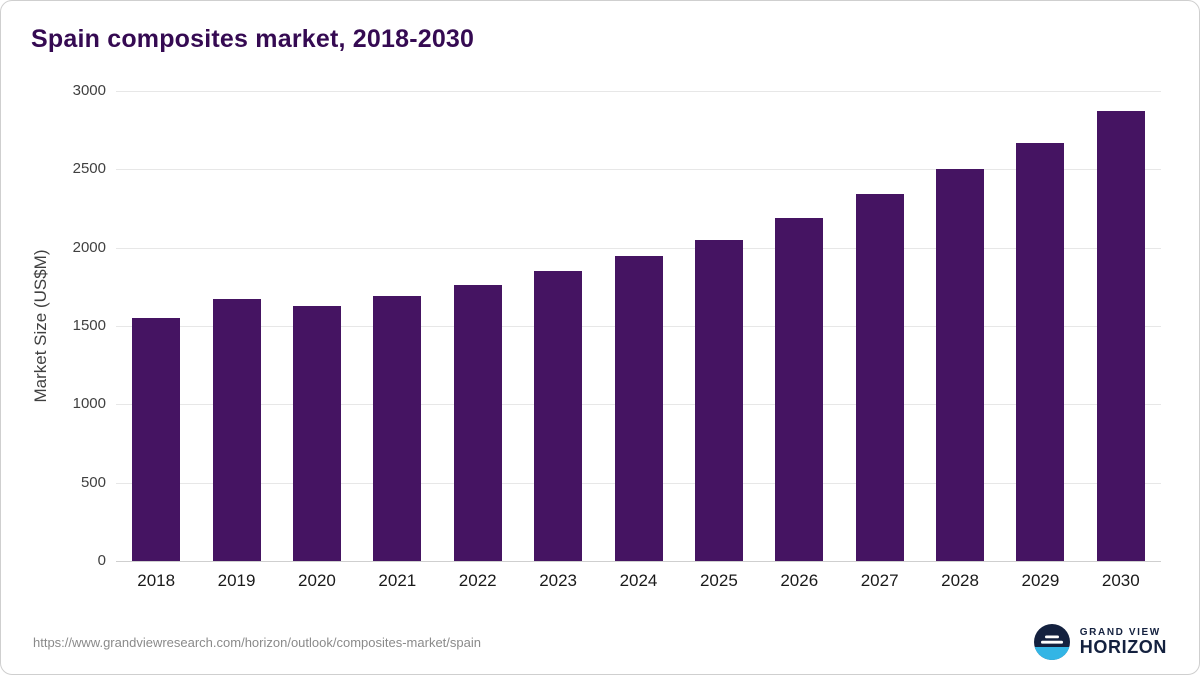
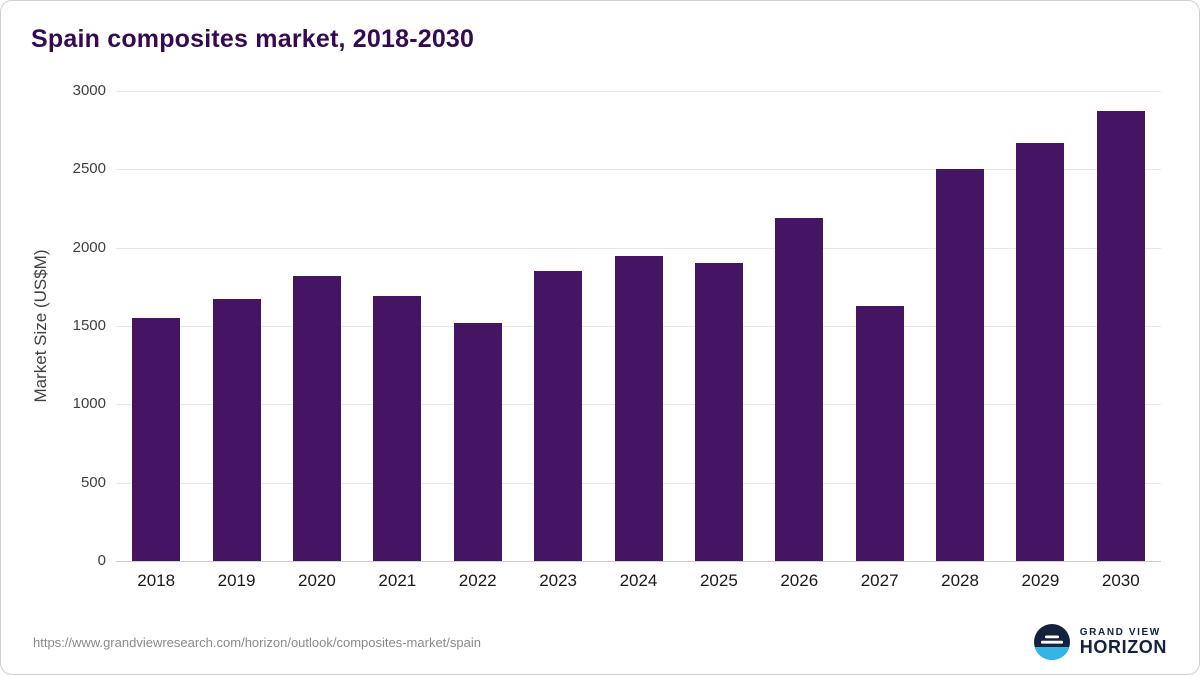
2020: 1630 -> 1820
2022: 1760 -> 1520
2025: 2050 -> 1900
2027: 2340 -> 1630
